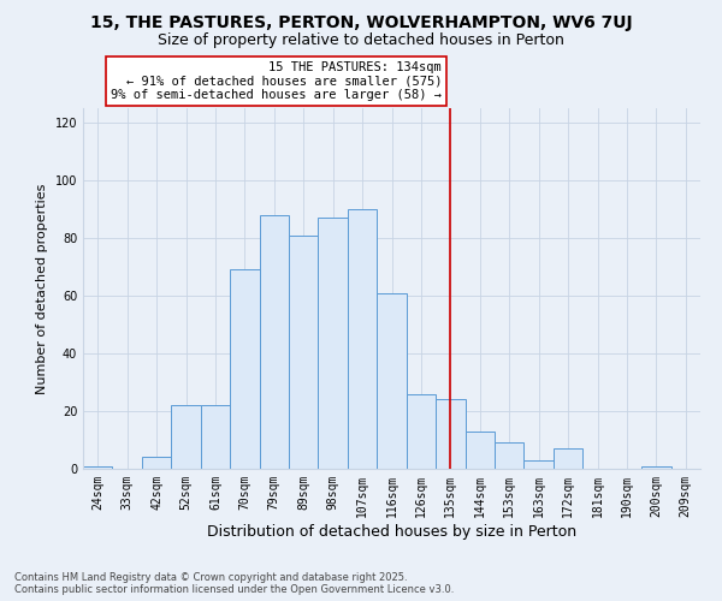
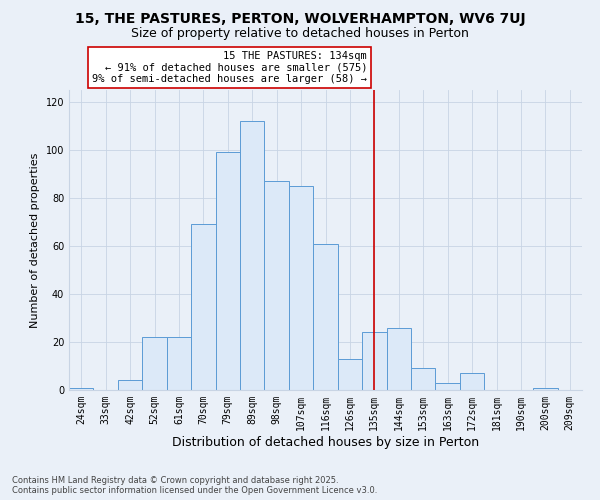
79sqm: 88 -> 99
89sqm: 81 -> 112
107sqm: 90 -> 85
126sqm: 26 -> 13
144sqm: 13 -> 26
